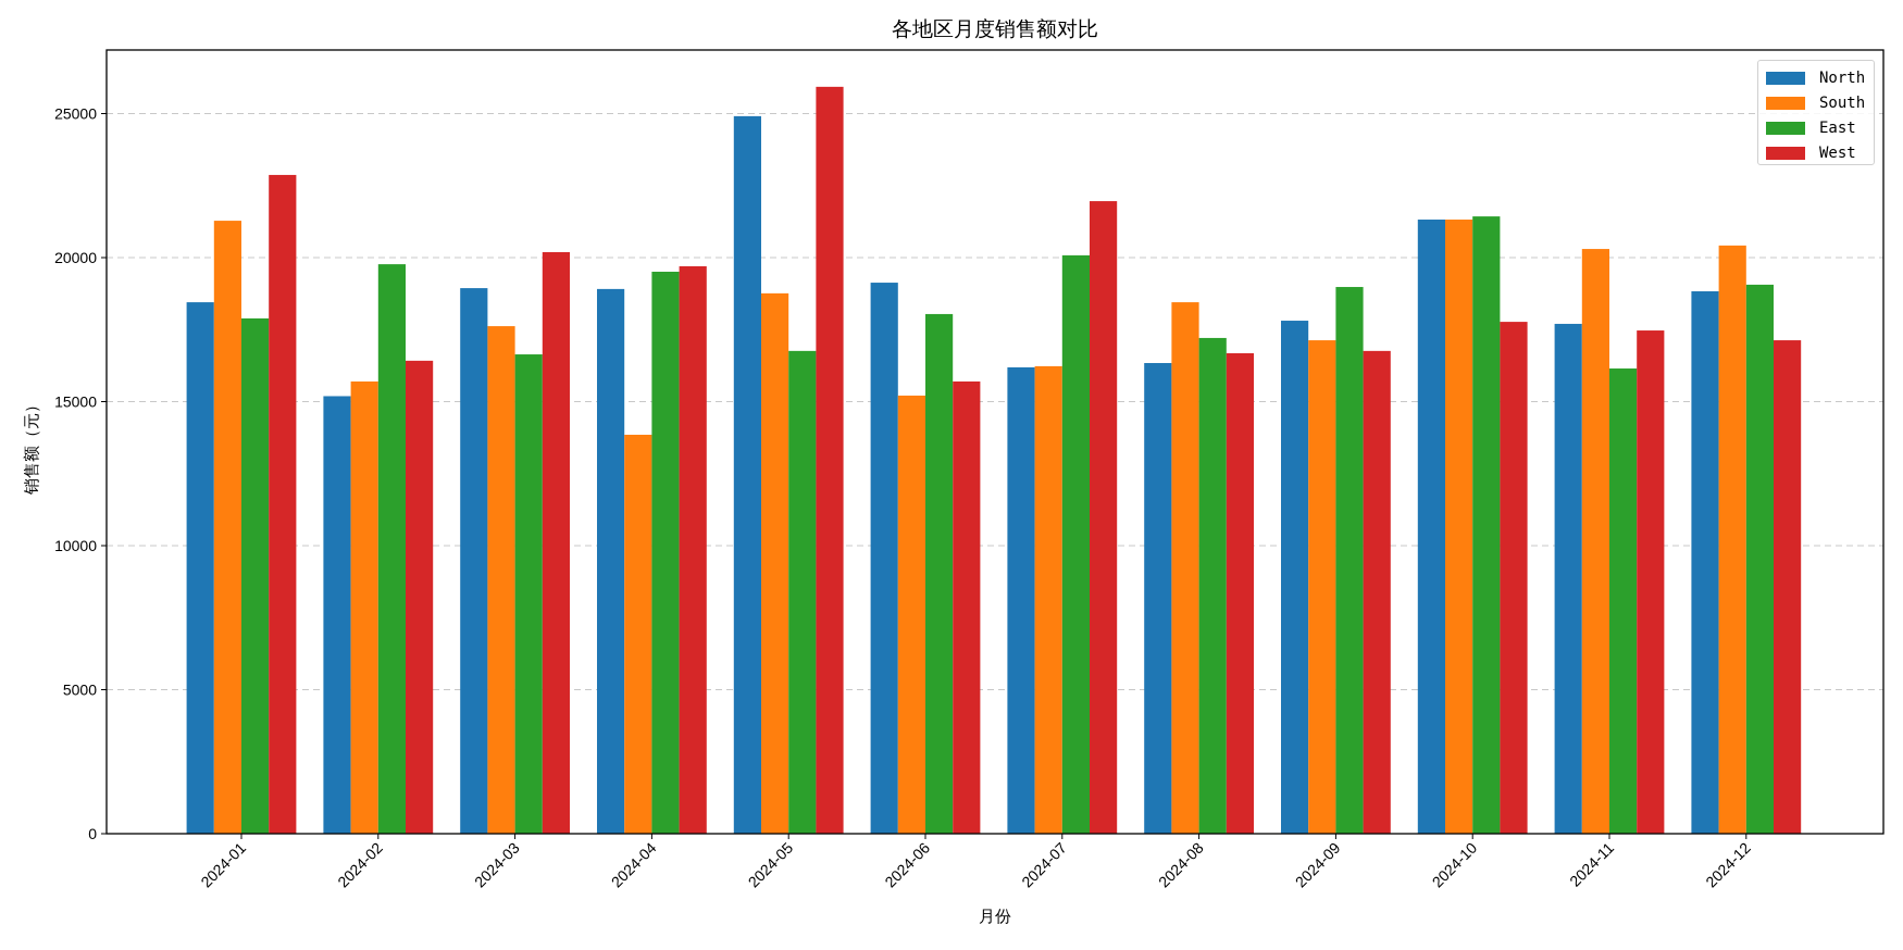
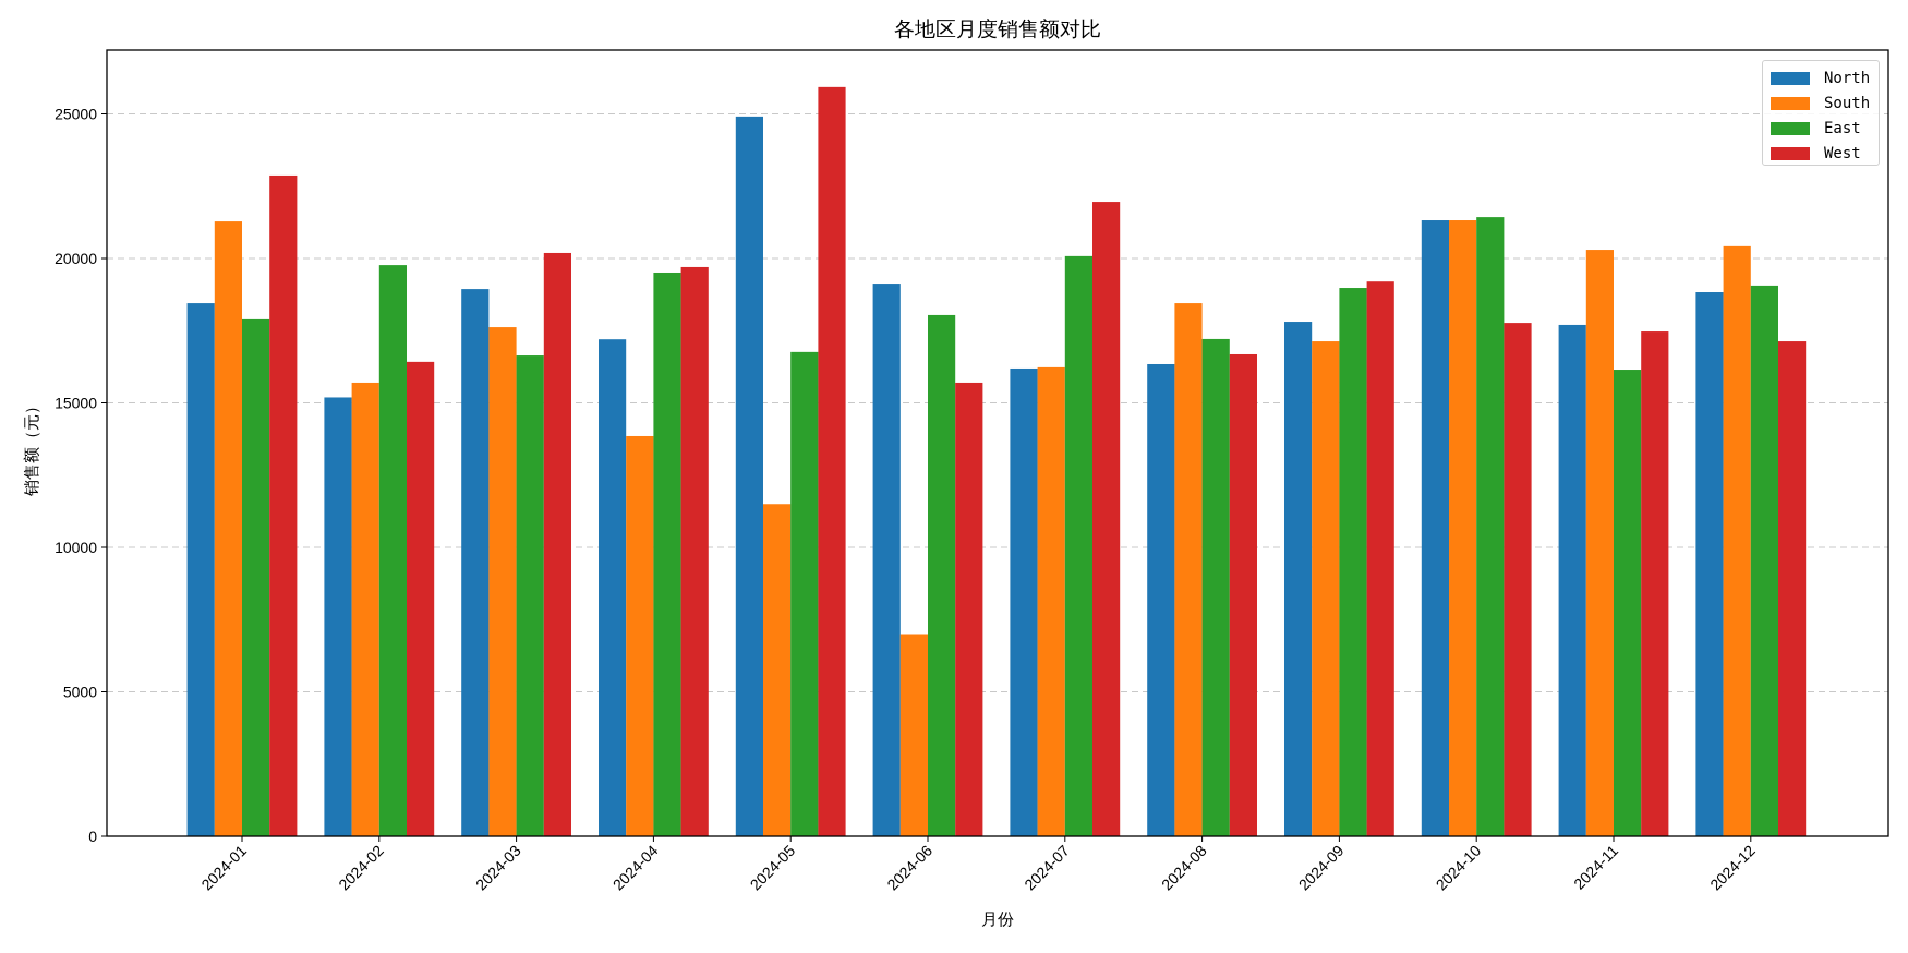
North/2024-04: 18900 -> 17200
South/2024-05: 18800 -> 11500
South/2024-06: 15200 -> 7000
West/2024-09: 16800 -> 19200
